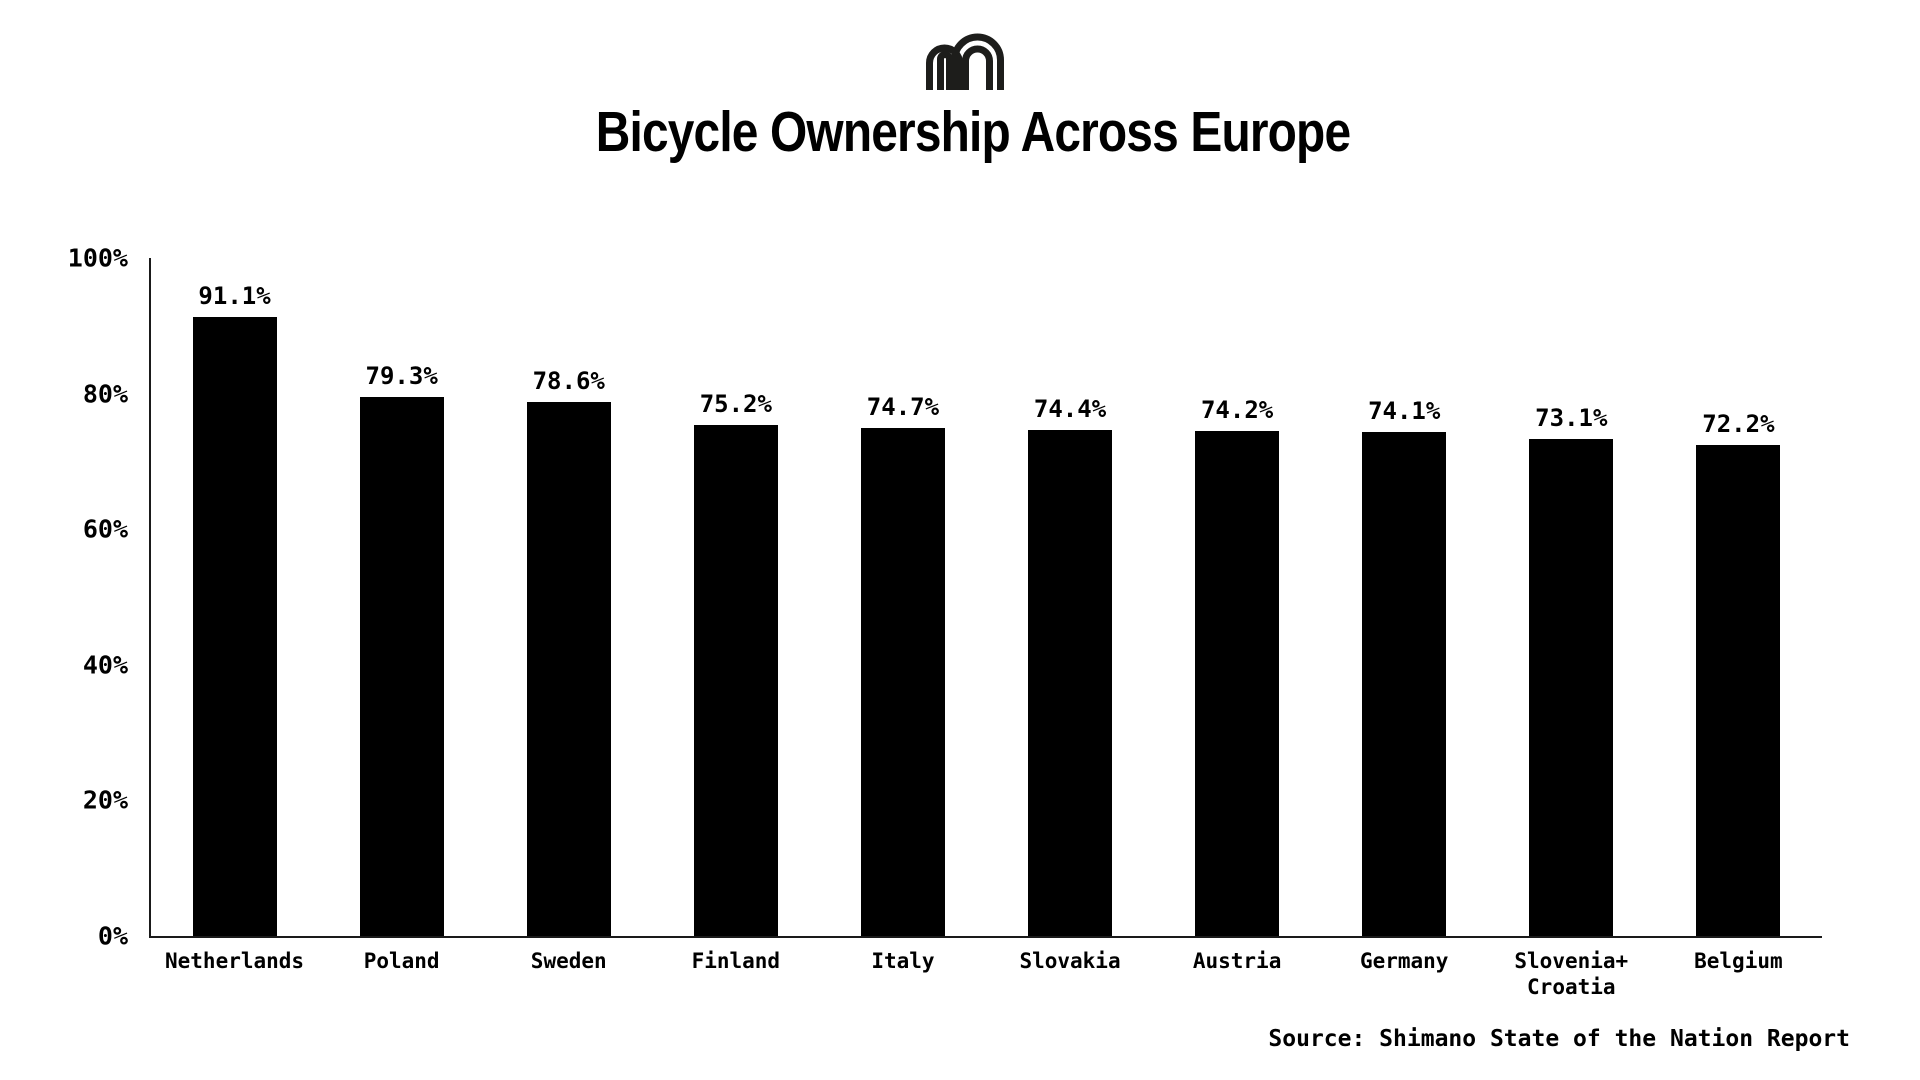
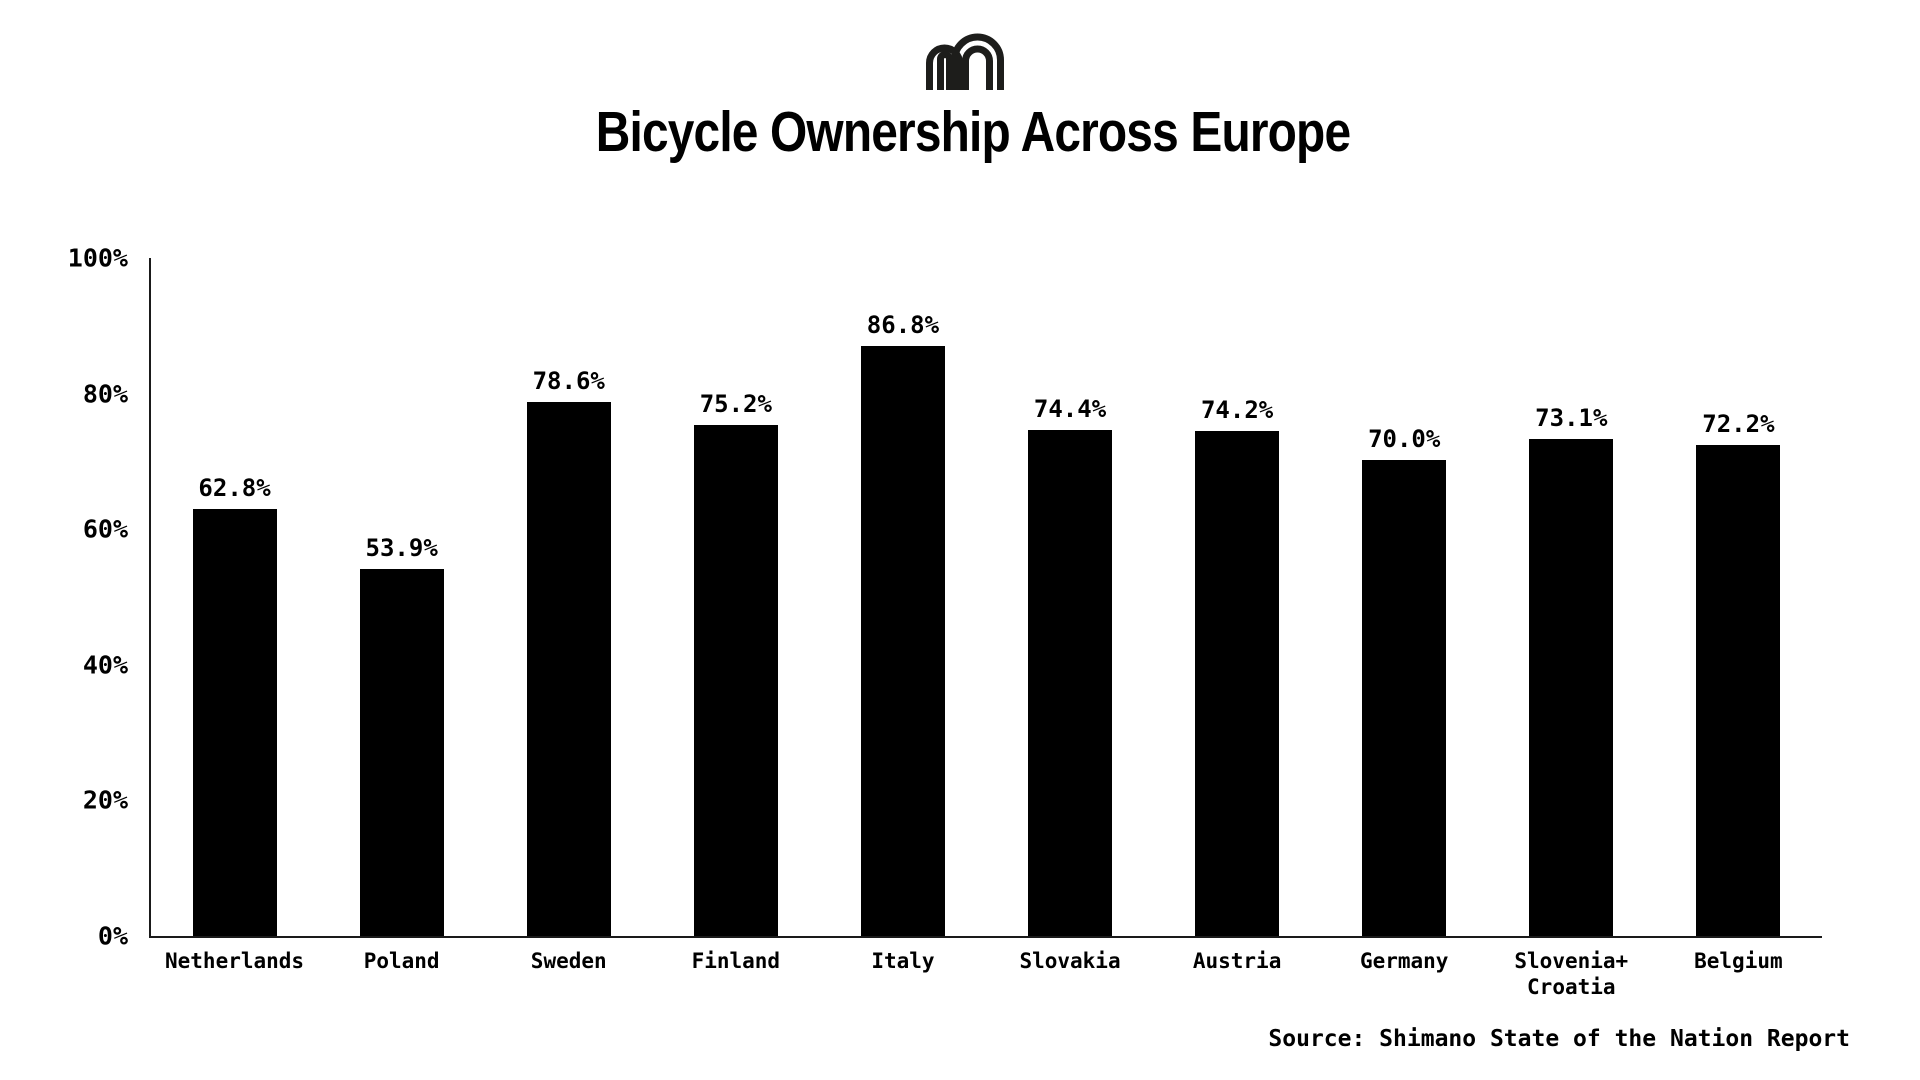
Netherlands: 91.1% -> 62.8%
Poland: 79.3% -> 53.9%
Italy: 74.7% -> 86.8%
Germany: 74.1% -> 70.0%
